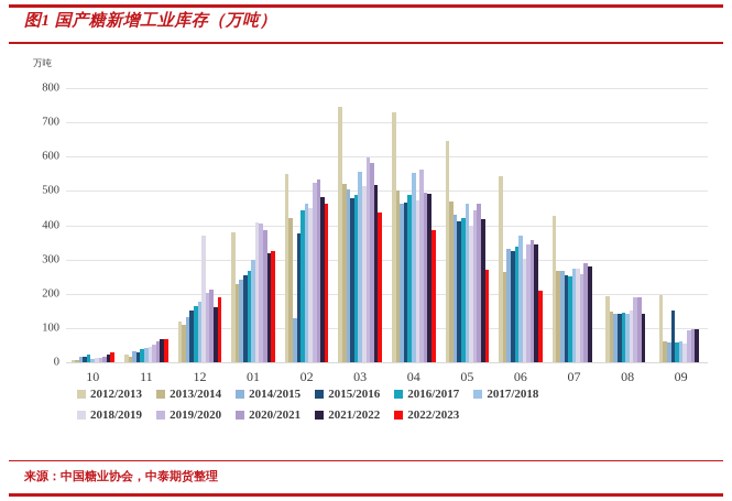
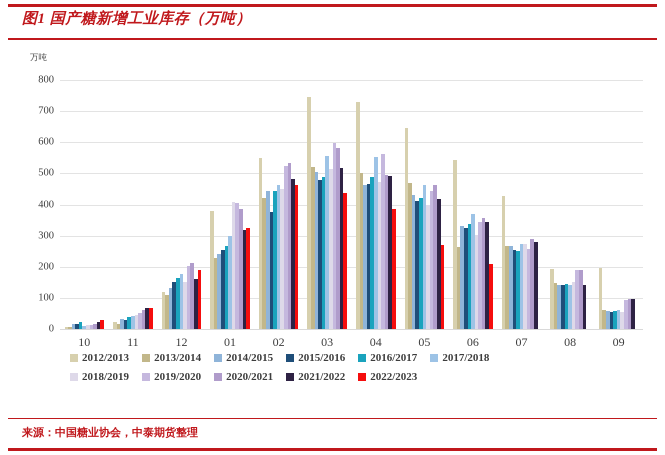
2018/2019/12: 370 -> 150
2014/2015/02: 130 -> 440
2015/2016/09: 150 -> 60
